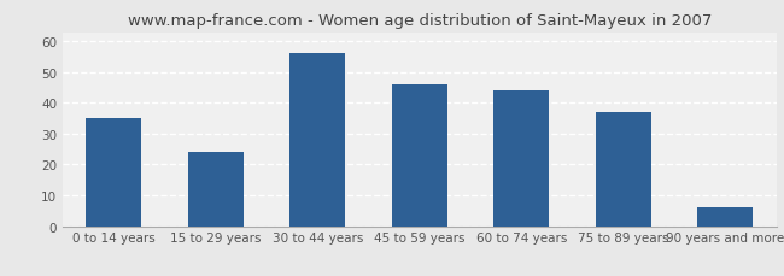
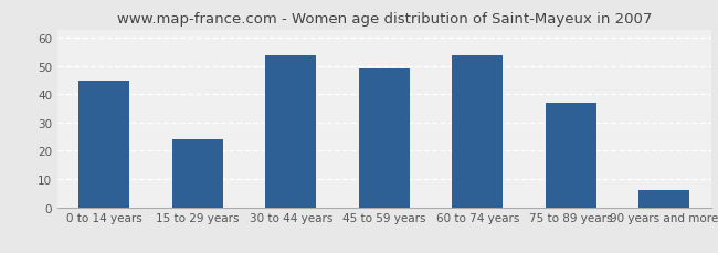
0 to 14 years: 35 -> 45
30 to 44 years: 56 -> 54
45 to 59 years: 46 -> 49
60 to 74 years: 44 -> 54
